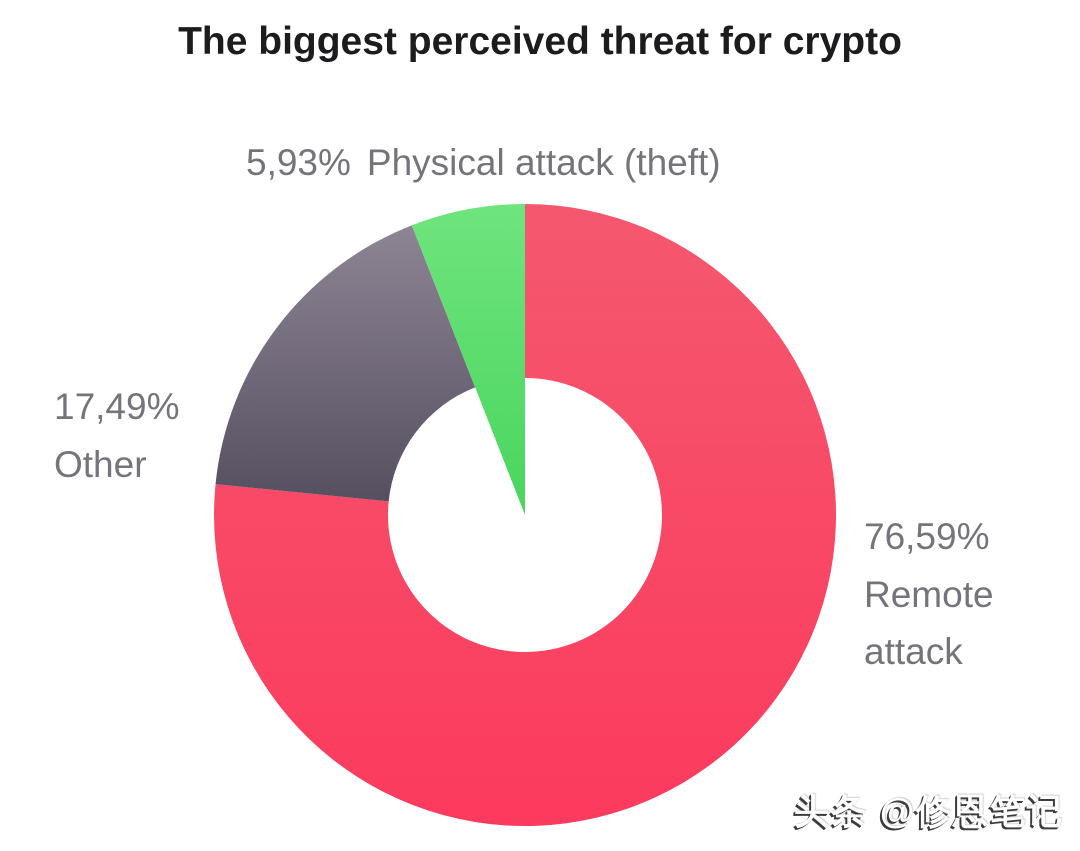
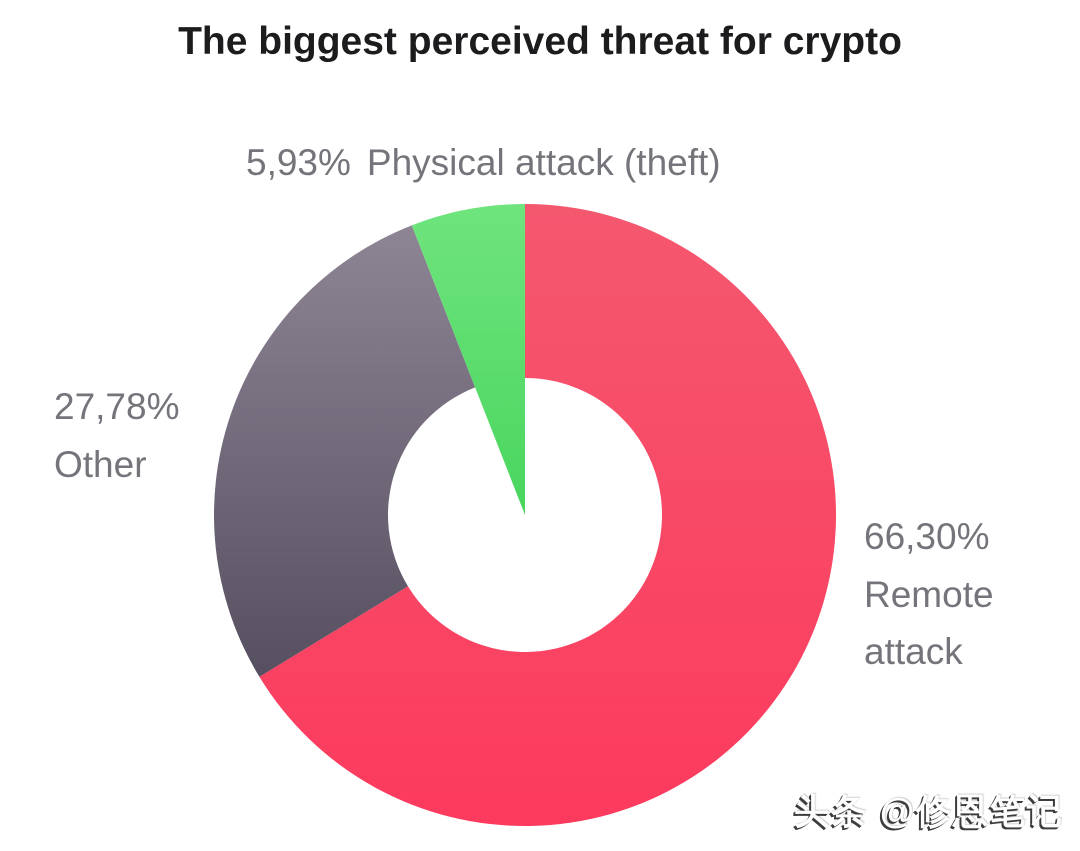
Remote attack: 76,59% -> 66,30%
Other: 17,49% -> 27,78%
